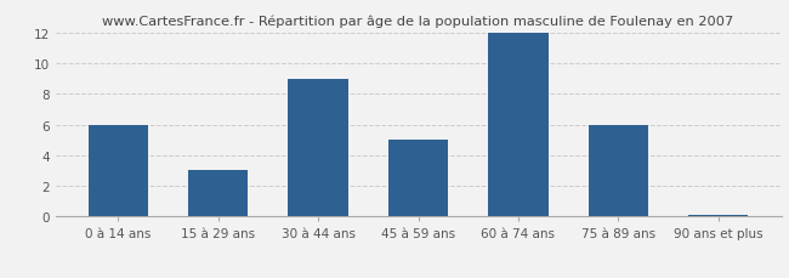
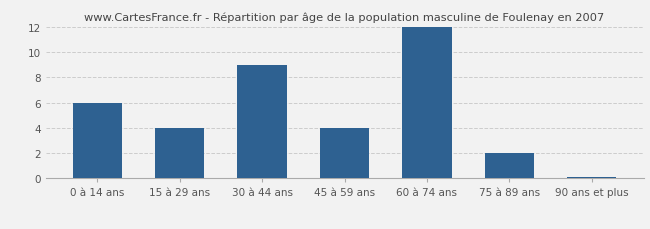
15 à 29 ans: 3.0 -> 4.0
45 à 59 ans: 5.0 -> 4.0
75 à 89 ans: 6.0 -> 2.0
